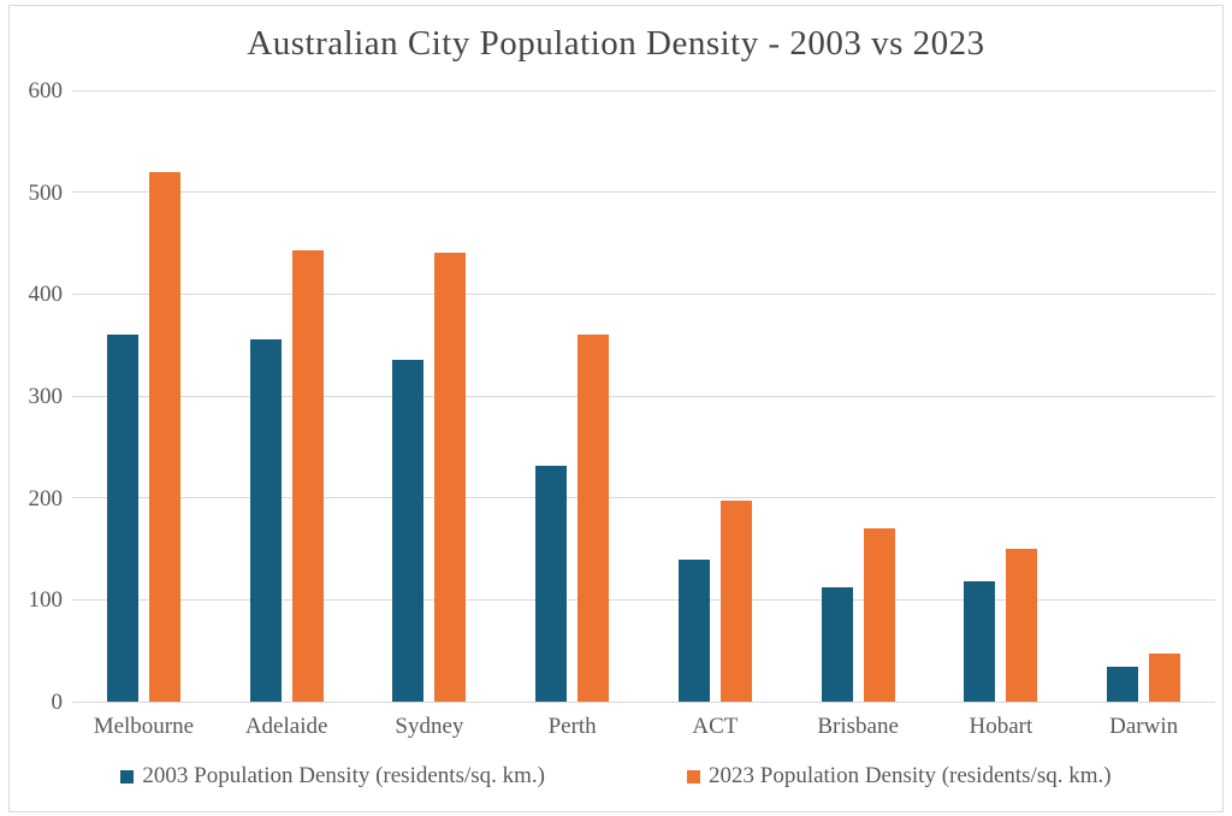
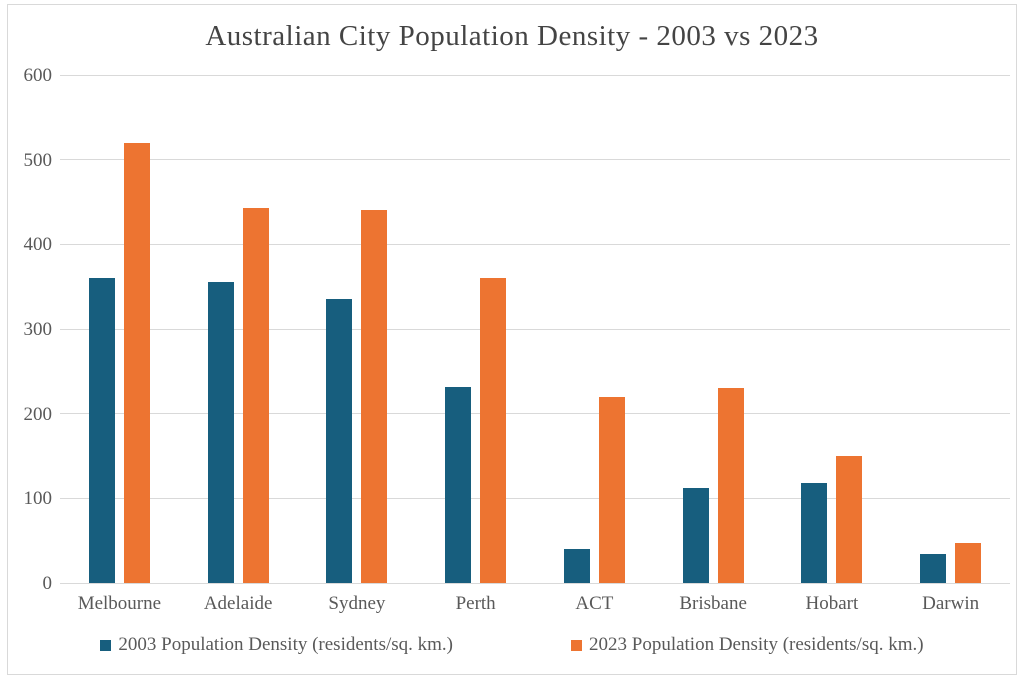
2003 Population Density (residents/sq. km.)/ACT: 140 -> 40
2023 Population Density (residents/sq. km.)/ACT: 200 -> 220
2023 Population Density (residents/sq. km.)/Brisbane: 170 -> 230
